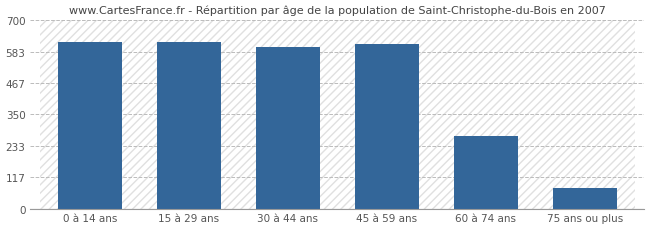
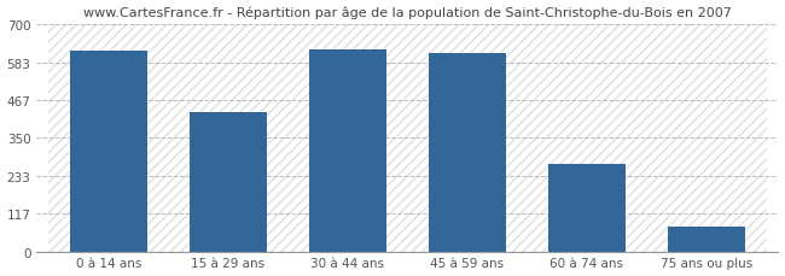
15 à 29 ans: 620 -> 430
30 à 44 ans: 600 -> 622
